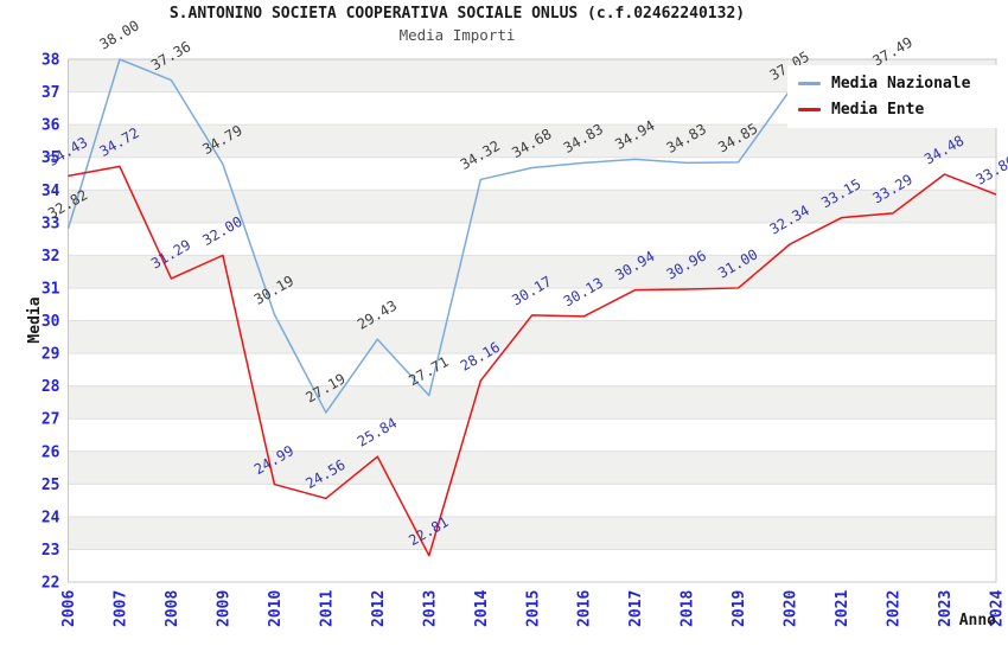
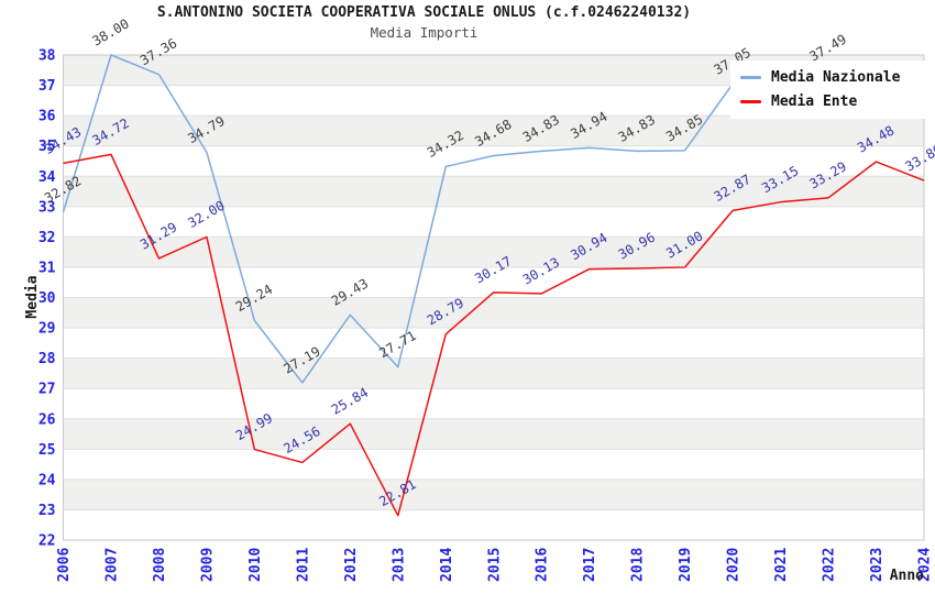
Media Nazionale/2010: 30.19 -> 29.24
Media Ente/2014: 28.16 -> 28.79
Media Ente/2020: 32.34 -> 32.87
